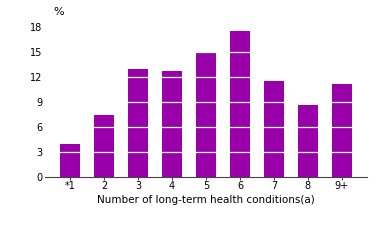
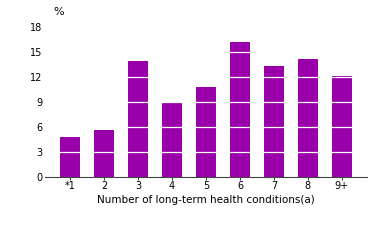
*1: 4.0 -> 4.8
2: 7.5 -> 5.6
3: 13.0 -> 14.0
4: 12.8 -> 9.0
5: 15.0 -> 10.8
6: 17.5 -> 16.2
7: 11.5 -> 13.4
8: 8.7 -> 14.2
9+: 11.2 -> 12.2
